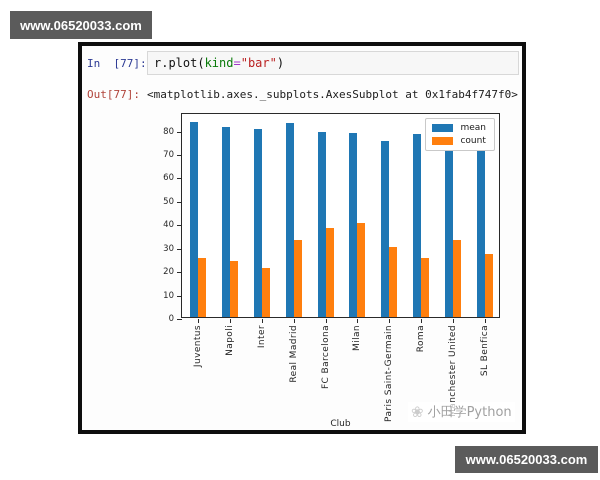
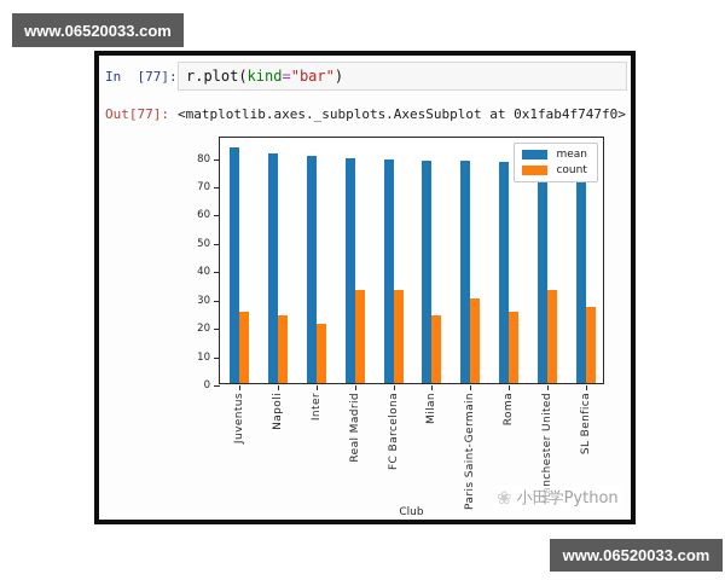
mean/Real Madrid: 83 -> 80
count/FC Barcelona: 38 -> 33
count/Milan: 40 -> 24
mean/Paris Saint-Germain: 75 -> 78
